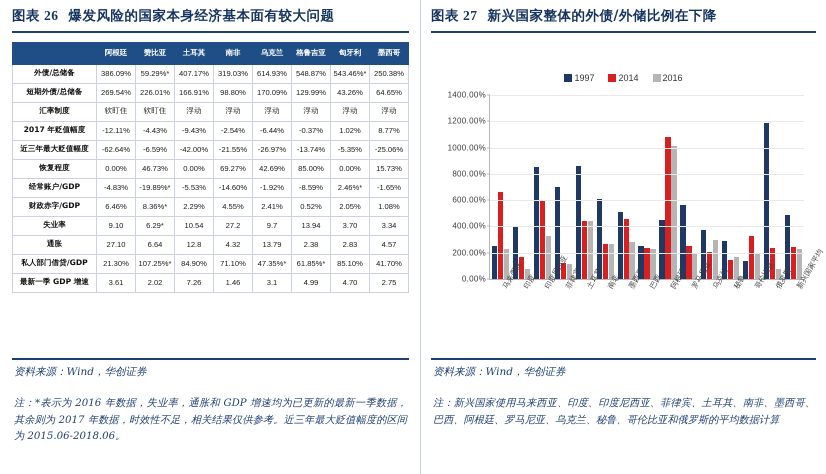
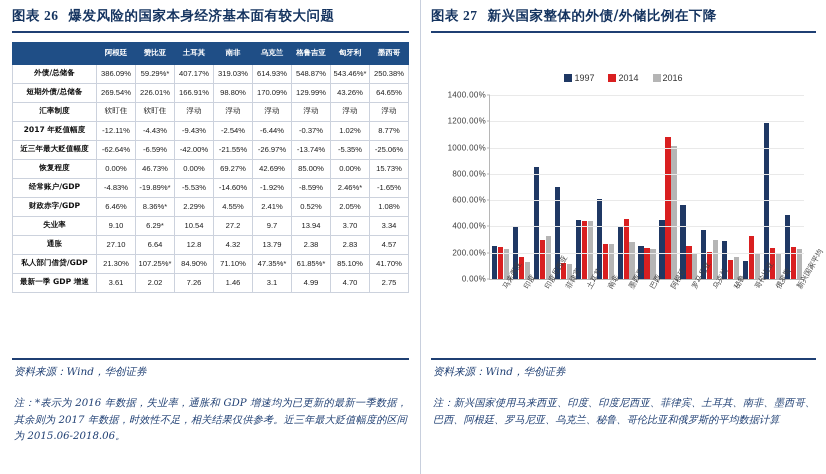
2014/马来西亚: 660% -> 240%
2016/印度: 80% -> 130%
2014/印度尼西亚: 590% -> 300%
1997/土耳其: 860% -> 450%
1997/墨西哥: 510% -> 400%
2016/俄罗斯: 80% -> 200%
